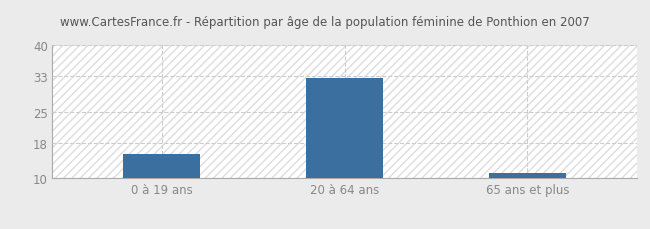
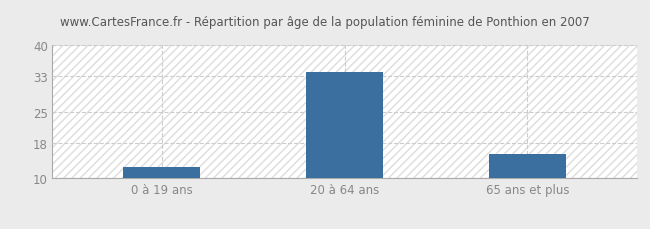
0 à 19 ans: 15.5 -> 12.5
20 à 64 ans: 32.5 -> 34.0
65 ans et plus: 11.2 -> 15.5
